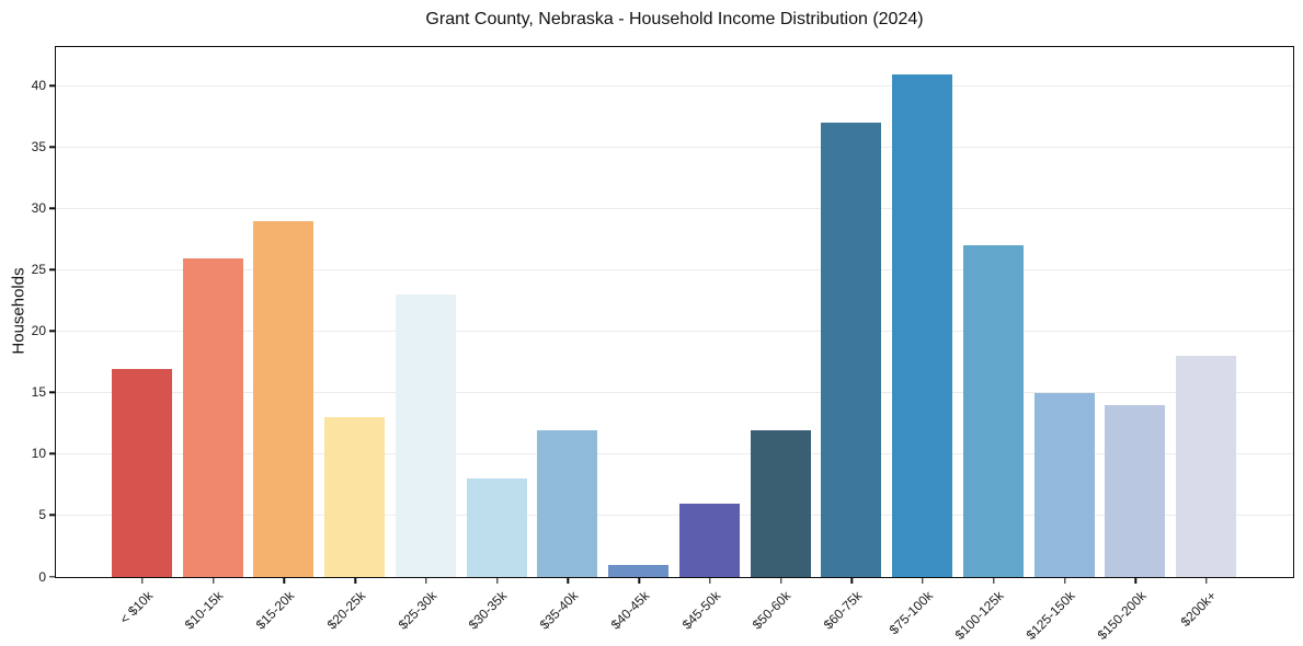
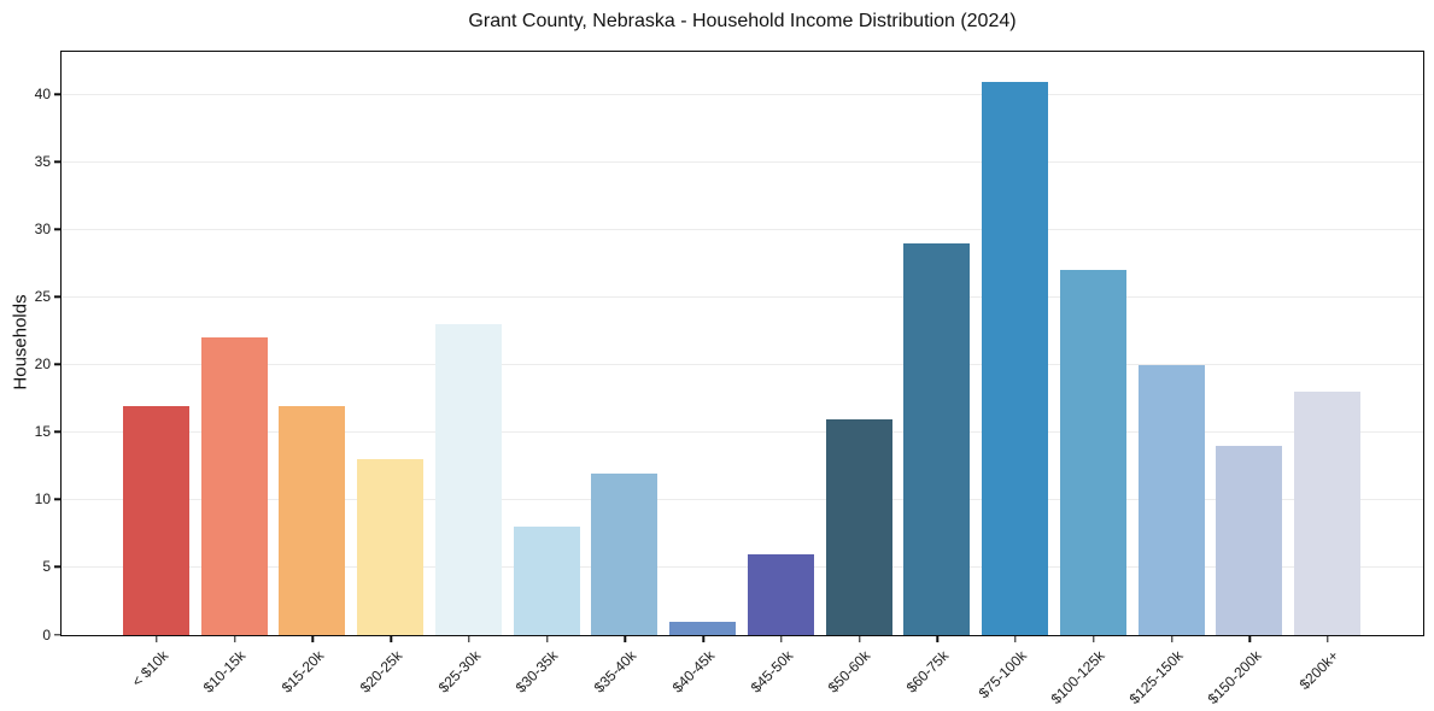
$10-15k: 26 -> 22
$15-20k: 29 -> 17
$50-60k: 12 -> 16
$60-75k: 37 -> 29
$125-150k: 15 -> 20
